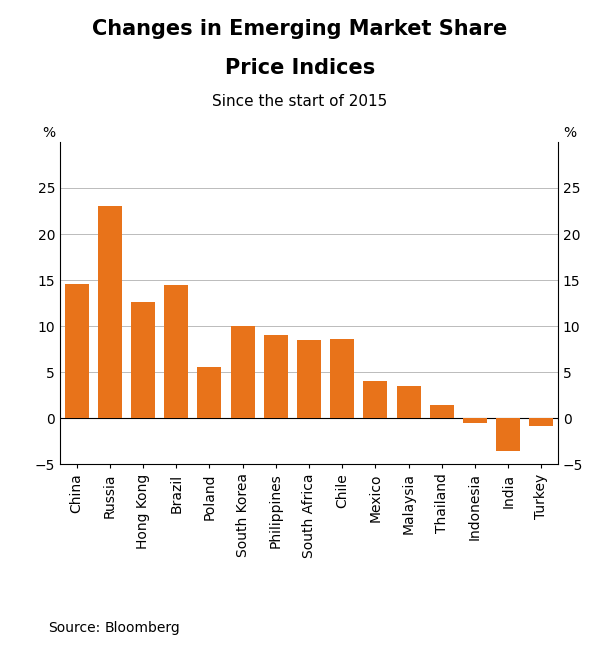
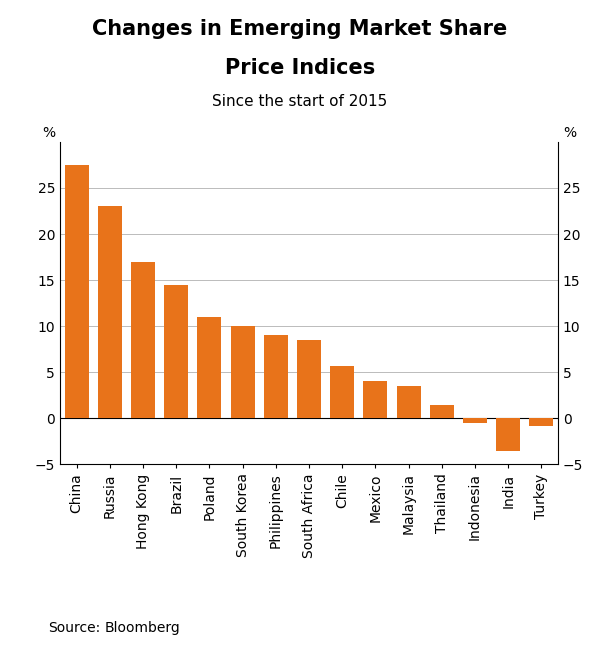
China: 14.6 -> 27.5
Hong Kong: 12.6 -> 17.0
Poland: 5.6 -> 11.0
Chile: 8.6 -> 5.7
